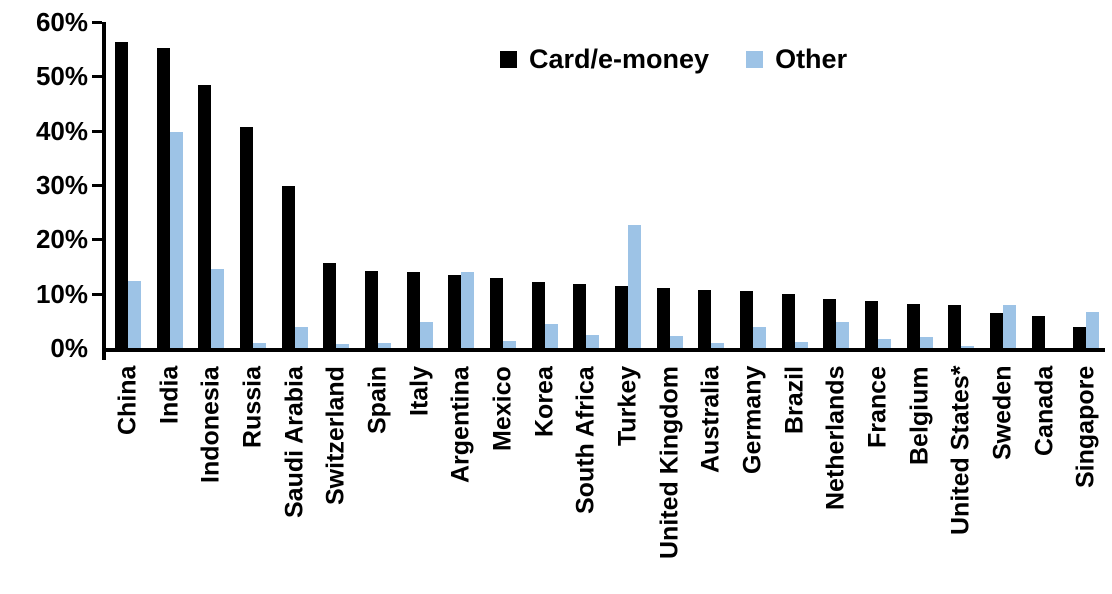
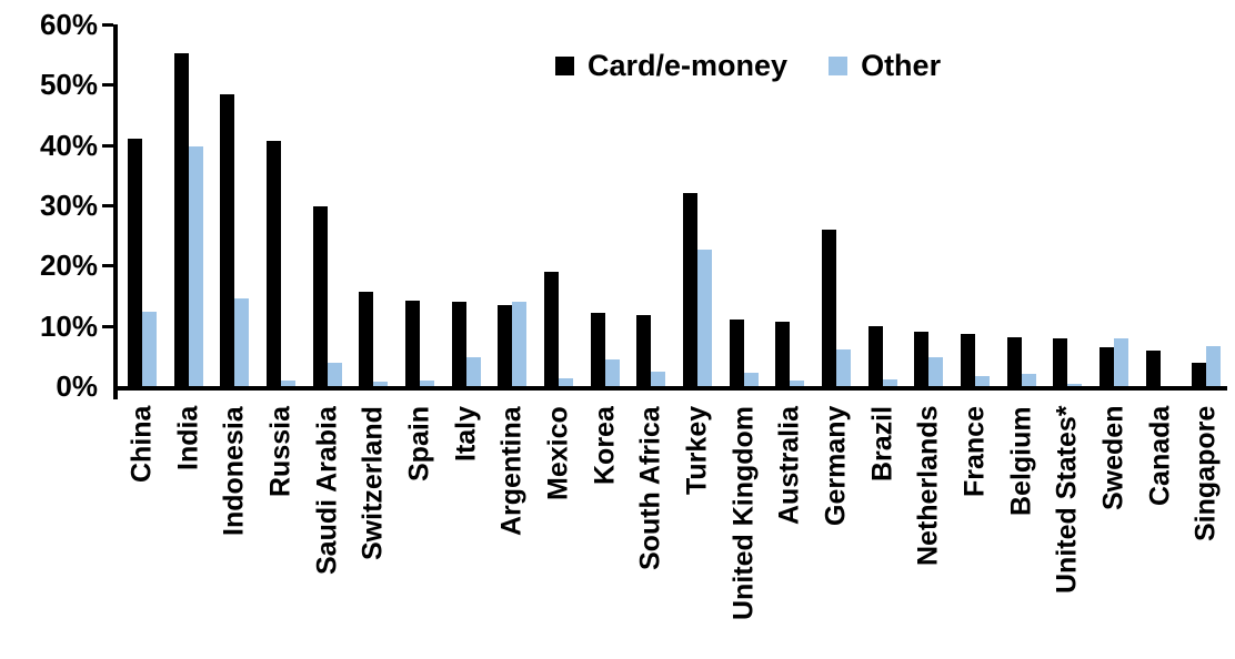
Card/e-money/China: 56% -> 41%
Card/e-money/Mexico: 13% -> 19%
Card/e-money/Turkey: 12% -> 32%
Card/e-money/Germany: 10% -> 26%
Other/Germany: 4% -> 6%
